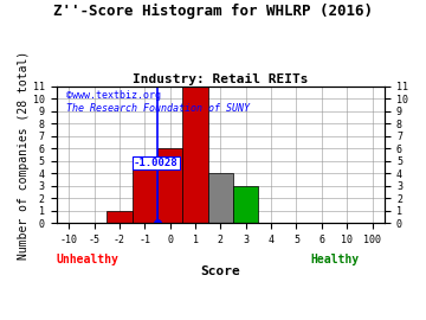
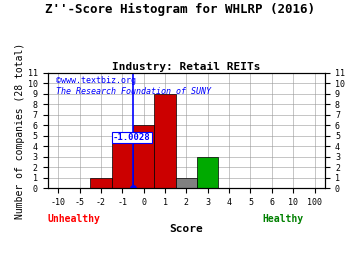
1: 11 -> 9
2: 4 -> 1
